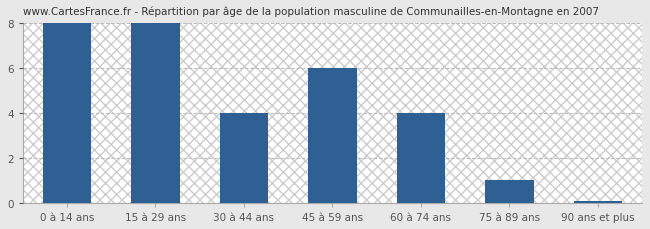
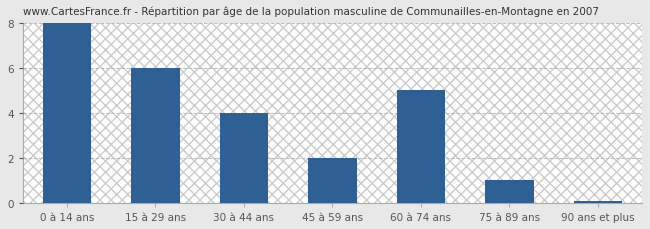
15 à 29 ans: 8.00 -> 6.00
45 à 59 ans: 6.00 -> 2.00
60 à 74 ans: 4.00 -> 5.00
